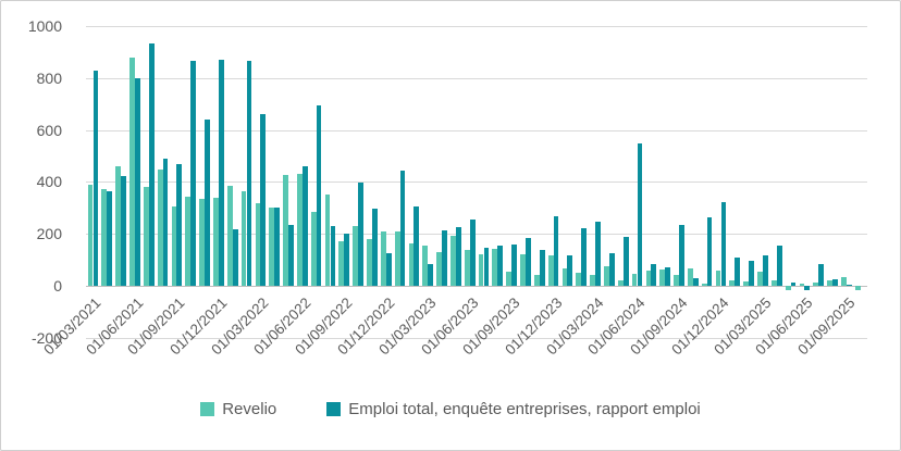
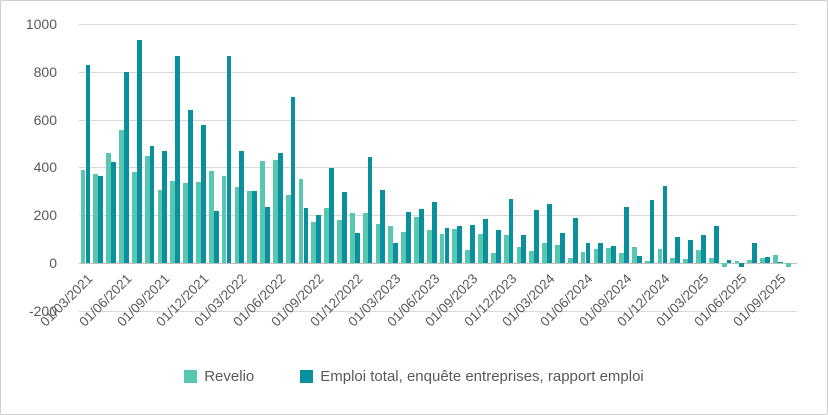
Revelio/01/06/2021: 880 -> 560
Emploi total, enquête entreprises, rapport emploi/01/12/2021: 870 -> 580
Emploi total, enquête entreprises, rapport emploi/01/03/2022: 660 -> 470
Revelio/01/03/2024: 40 -> 80
Emploi total, enquête entreprises, rapport emploi/01/06/2024: 550 -> 80
